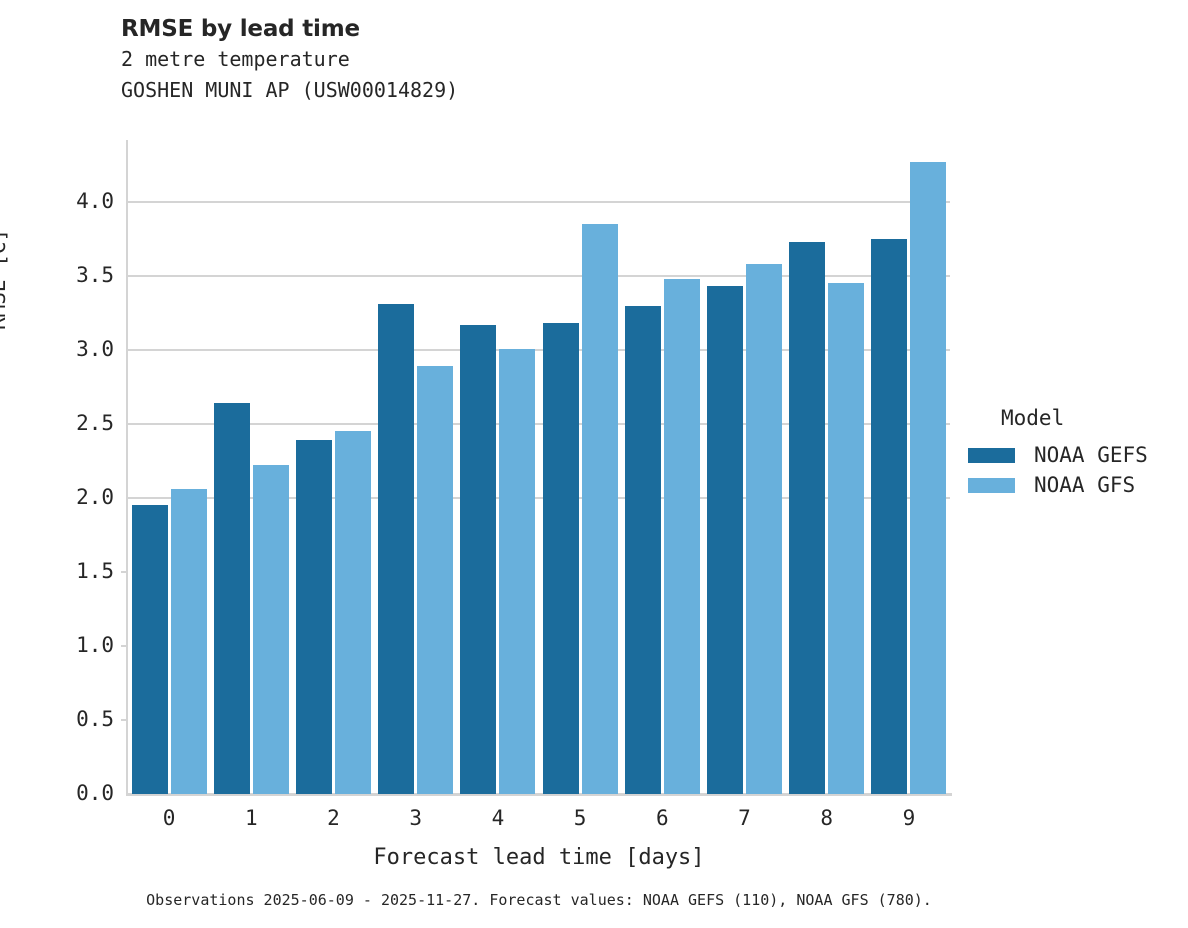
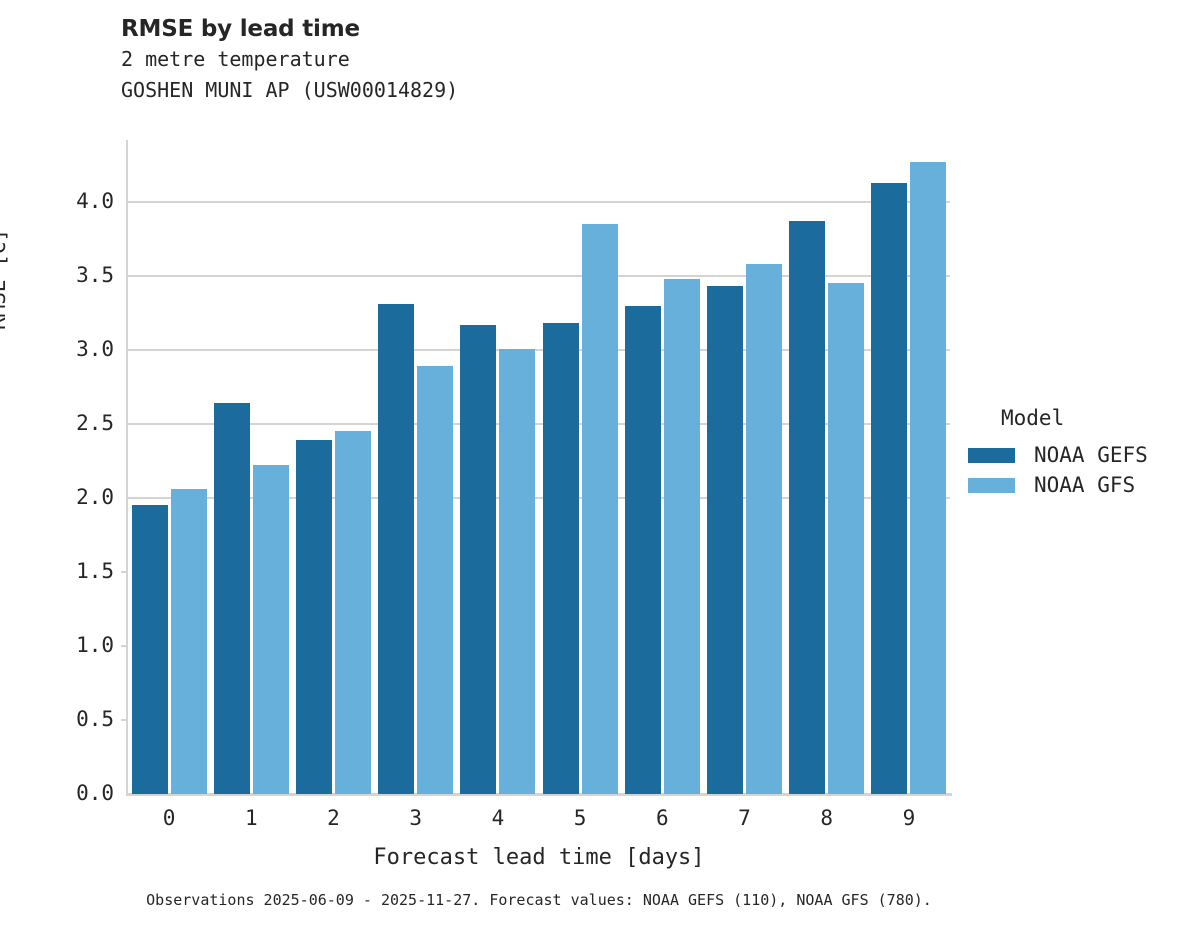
NOAA GEFS/8: 3.73 -> 3.87
NOAA GEFS/9: 3.75 -> 4.13
